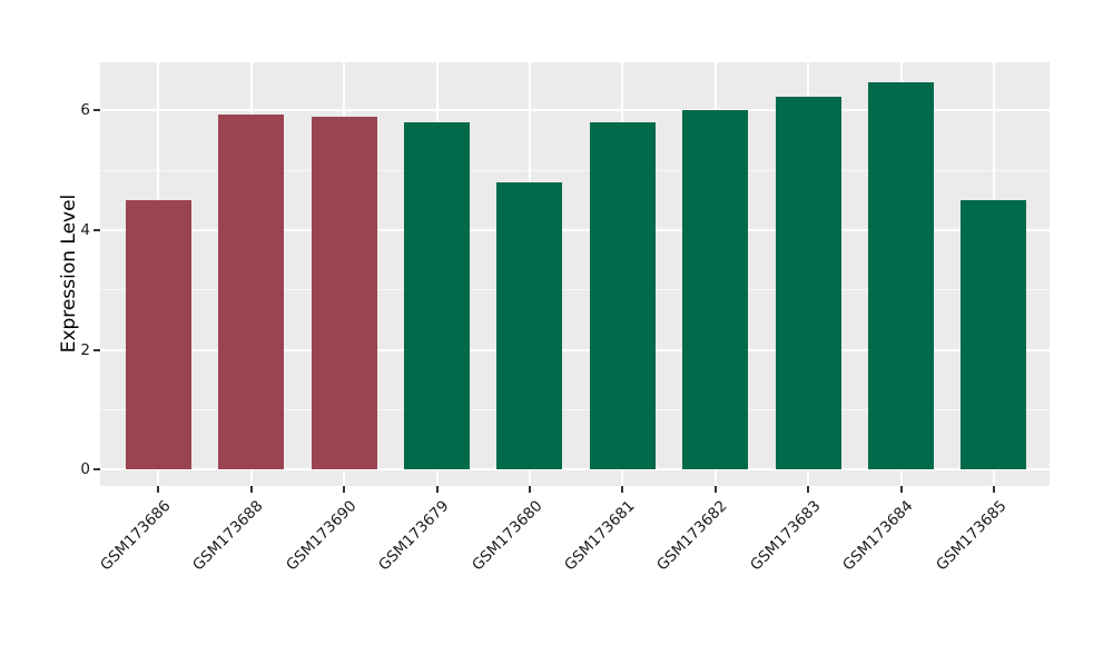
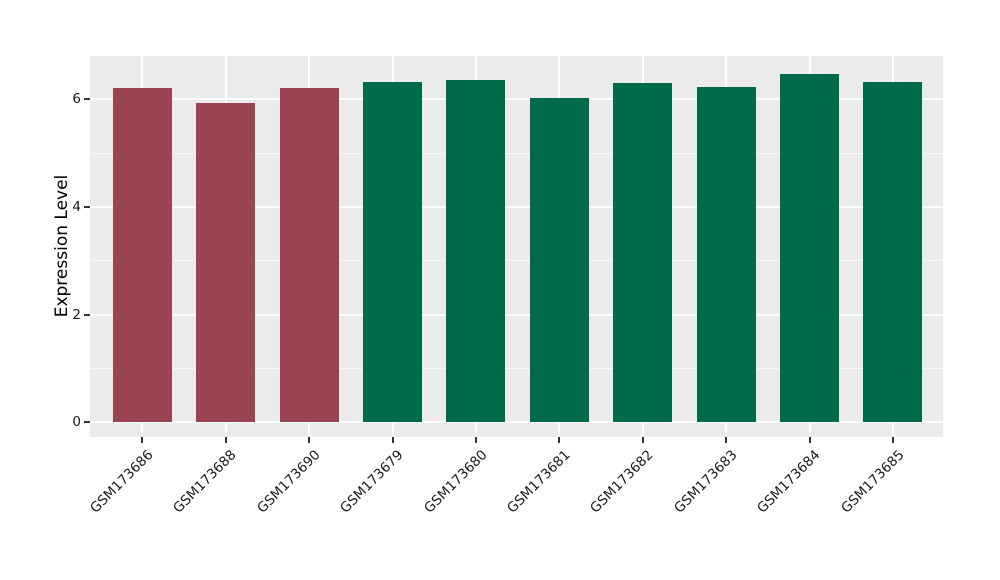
GSM173686: 4.5 -> 6.2
GSM173690: 5.9 -> 6.2
GSM173679: 5.8 -> 6.3
GSM173680: 4.8 -> 6.4
GSM173681: 5.8 -> 6.0
GSM173682: 6.0 -> 6.3
GSM173685: 4.5 -> 6.3
